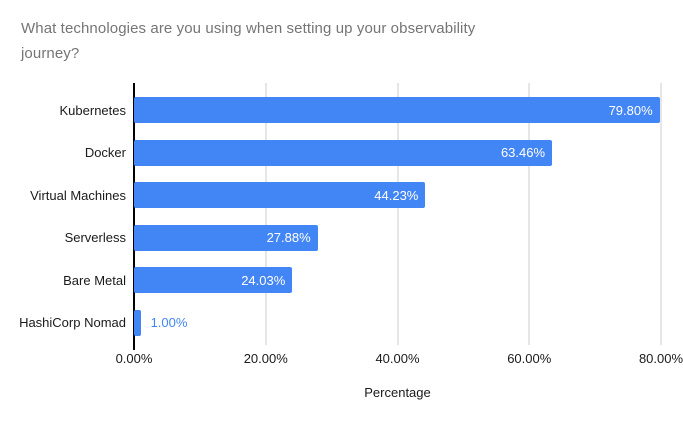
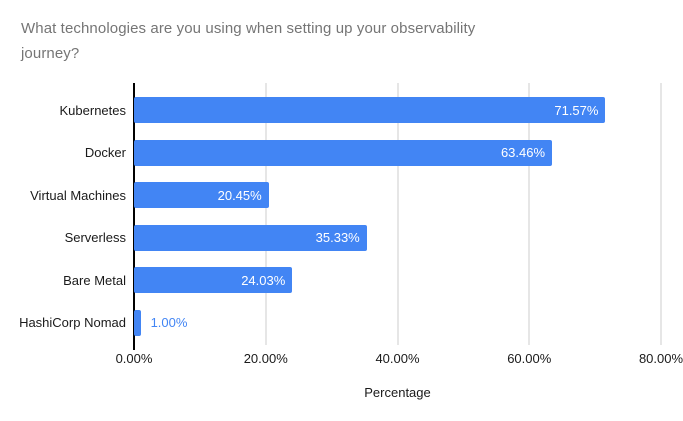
Kubernetes: 79.80% -> 71.57%
Virtual Machines: 44.23% -> 20.45%
Serverless: 27.88% -> 35.33%
